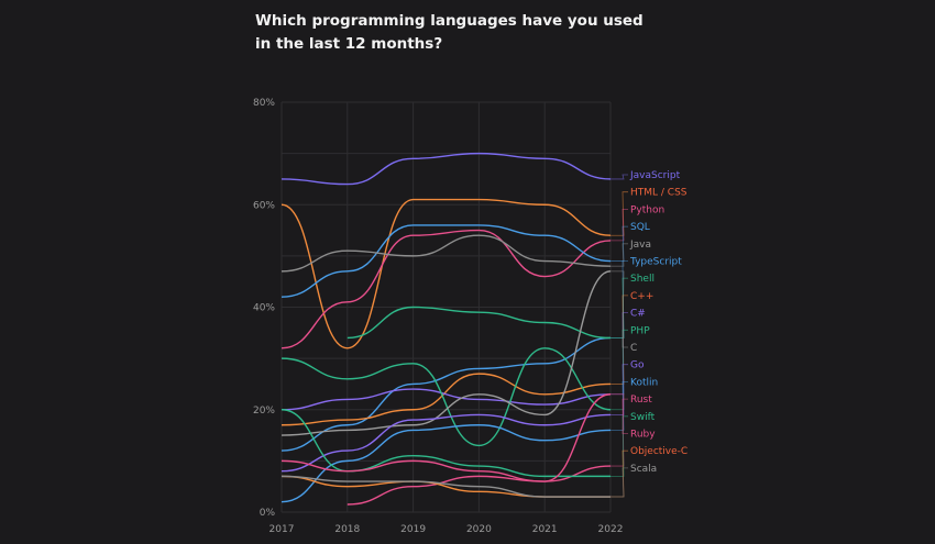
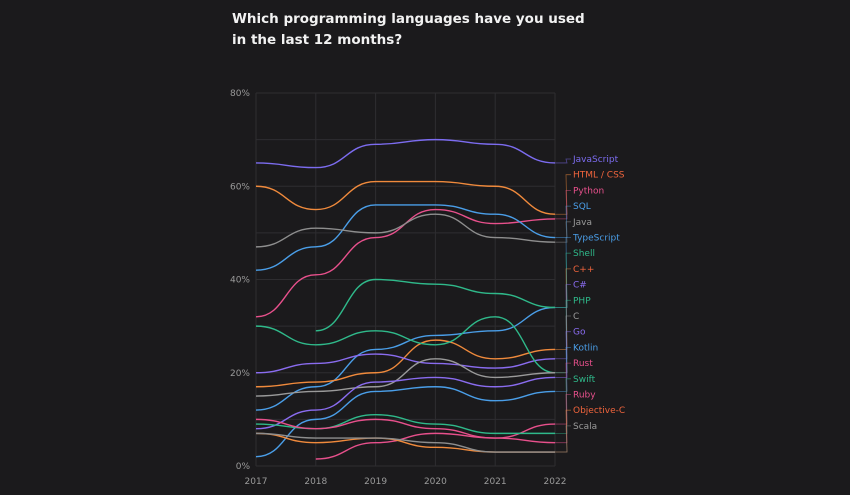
Swift/2017: 20% -> 9%
HTML / CSS/2018: 32% -> 55%
Shell/2018: 34% -> 29%
Python/2019: 54% -> 49%
PHP/2020: 13% -> 26%
Python/2021: 46% -> 52%
C/2022: 47% -> 20%
Ruby/2022: 23% -> 5%
